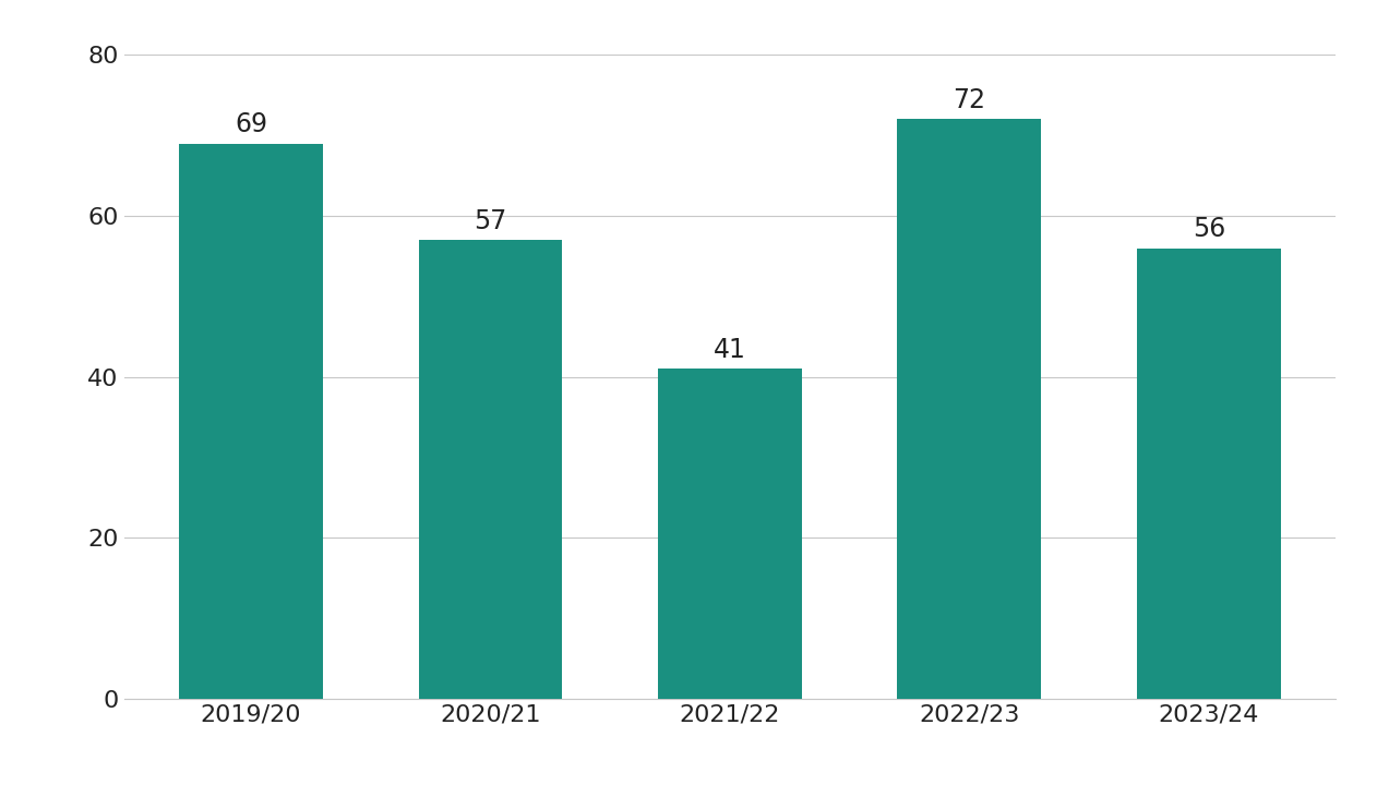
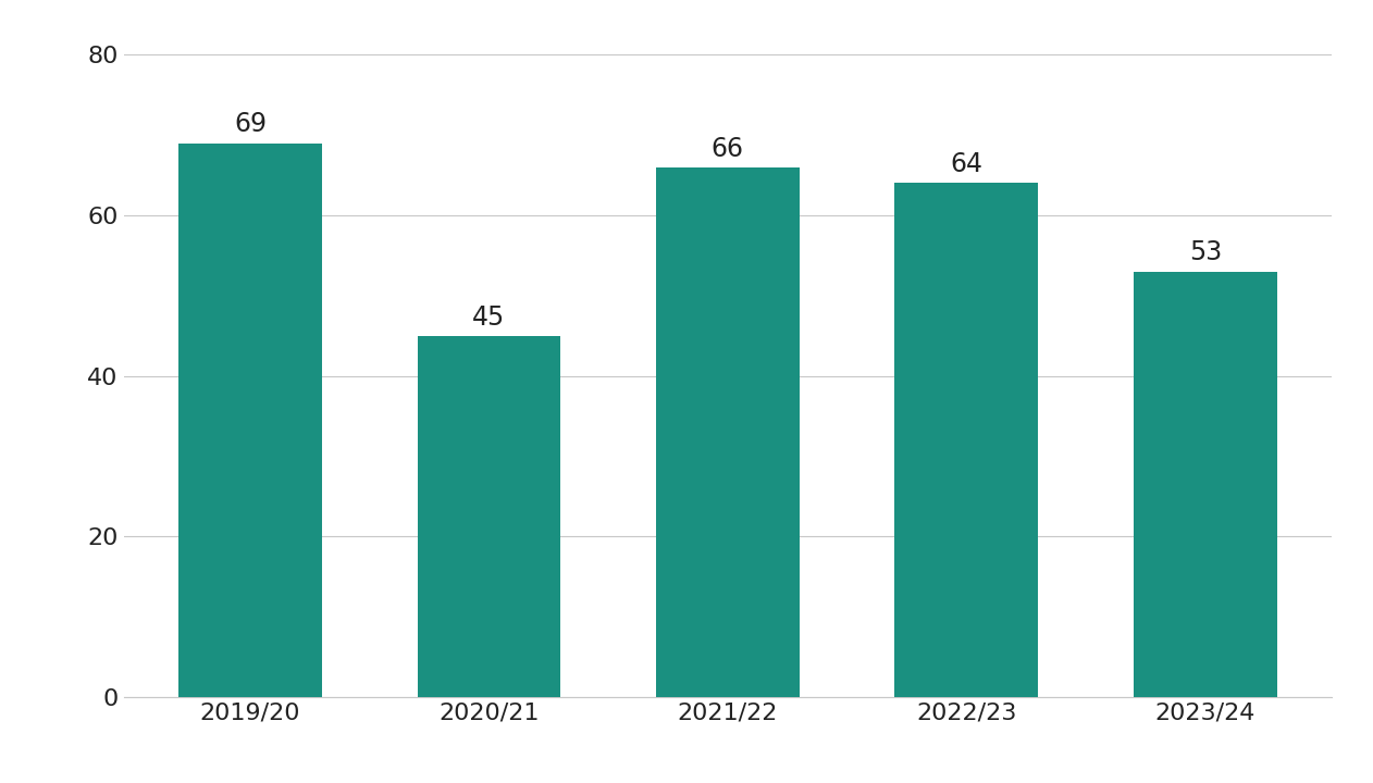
2020/21: 57 -> 45
2021/22: 41 -> 66
2022/23: 72 -> 64
2023/24: 56 -> 53
